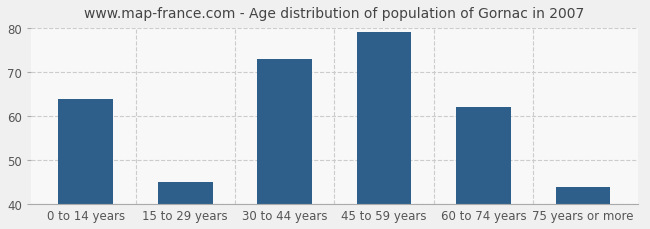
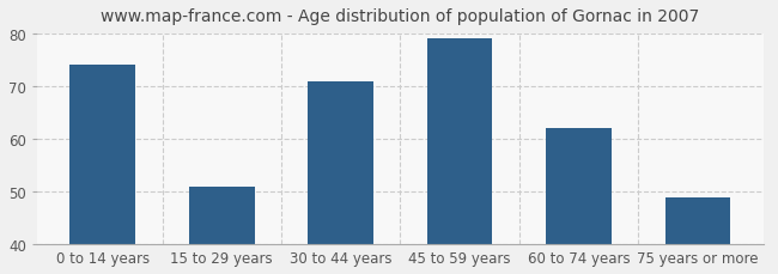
0 to 14 years: 64 -> 74
15 to 29 years: 45 -> 51
30 to 44 years: 73 -> 71
75 years or more: 44 -> 49
